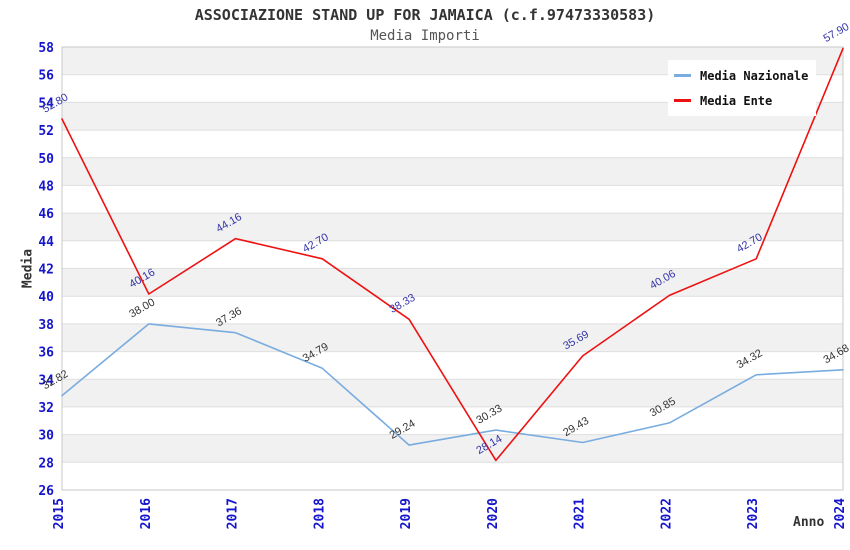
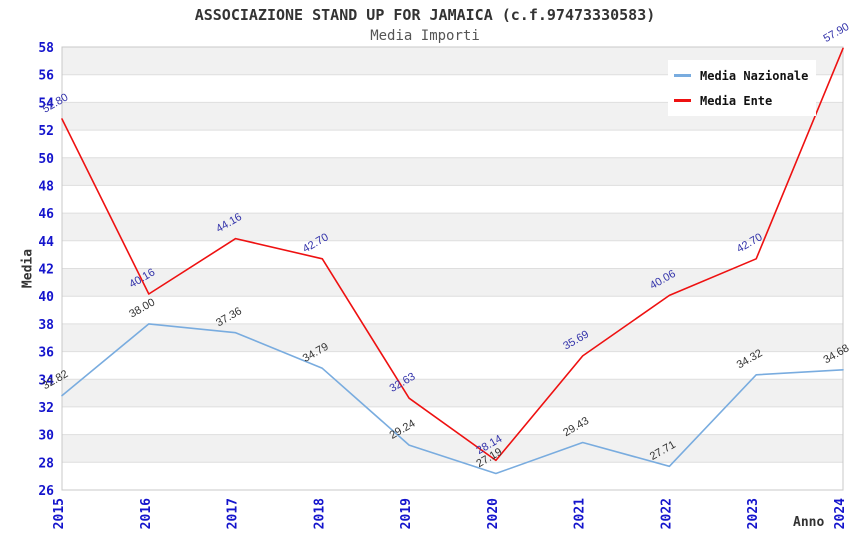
Media Ente/2019: 38.33 -> 32.63
Media Nazionale/2020: 30.33 -> 27.19
Media Nazionale/2022: 30.85 -> 27.71
